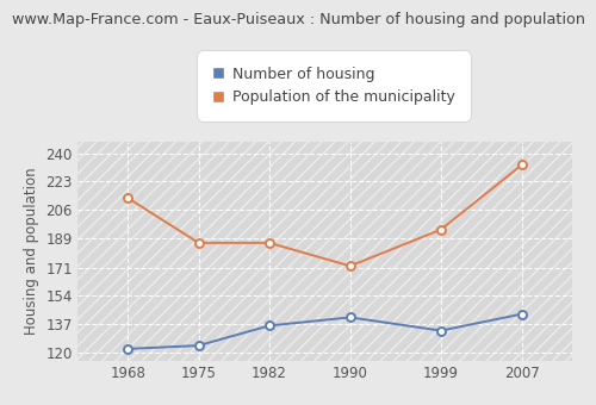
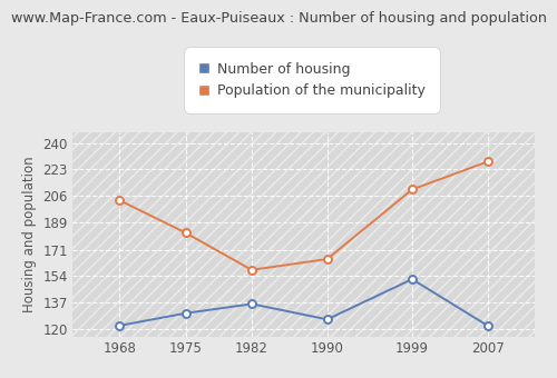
Population of the municipality/1968: 213 -> 203
Number of housing/1975: 124 -> 130
Population of the municipality/1975: 186 -> 182
Population of the municipality/1982: 186 -> 158
Number of housing/1990: 141 -> 126
Population of the municipality/1990: 172 -> 165
Number of housing/1999: 133 -> 152
Population of the municipality/1999: 194 -> 210
Number of housing/2007: 143 -> 122
Population of the municipality/2007: 233 -> 228
